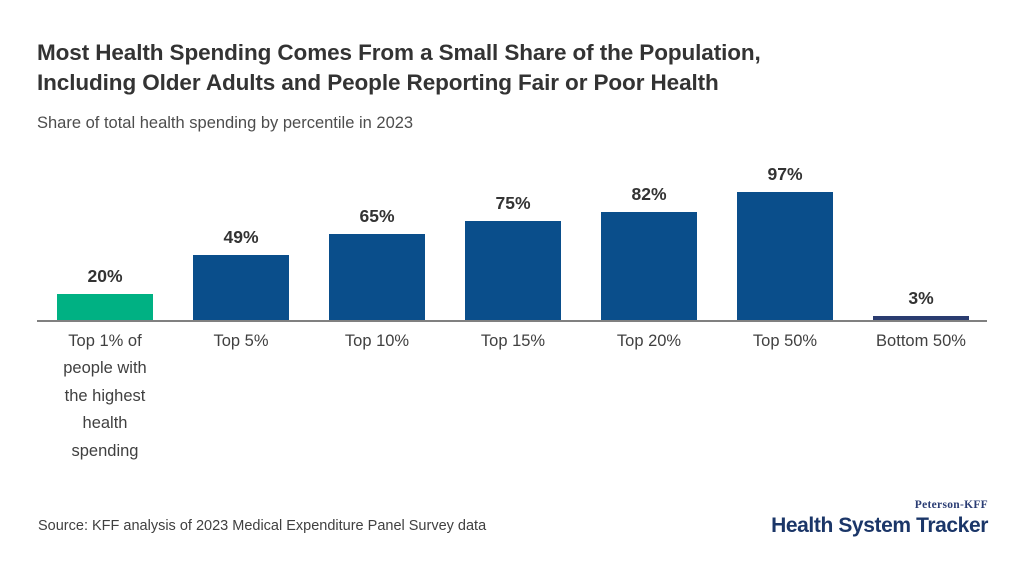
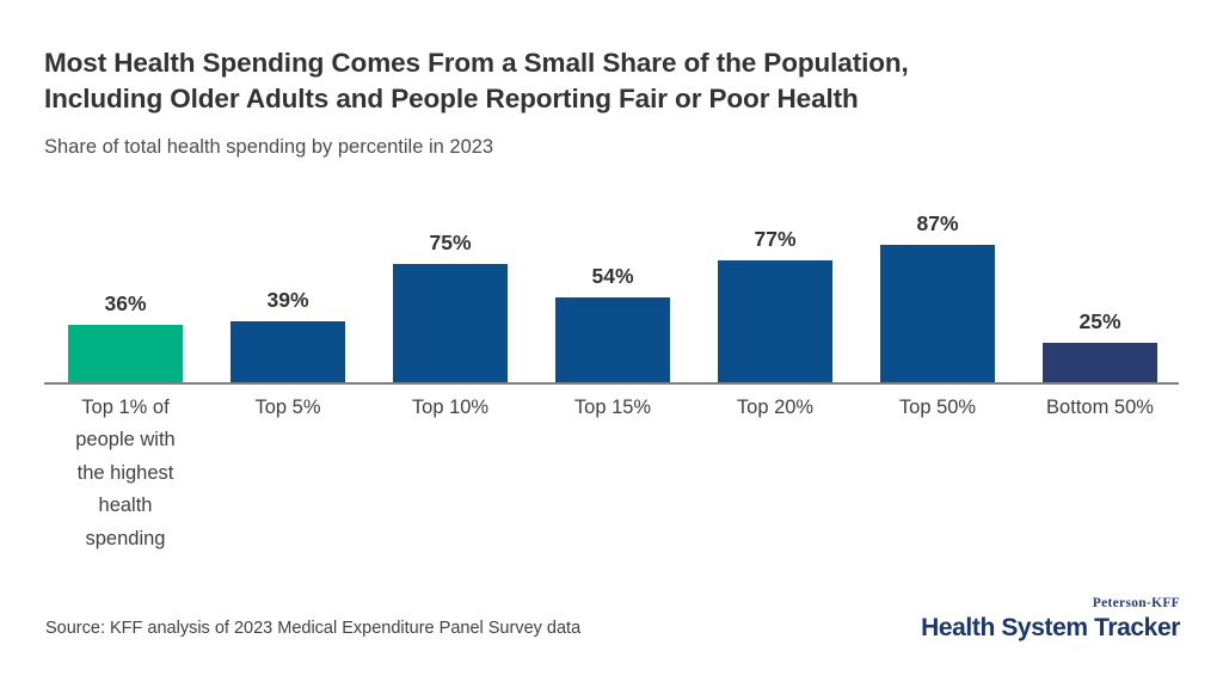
Top 1% of people with the highest health spending: 20% -> 36%
Top 5%: 49% -> 39%
Top 10%: 65% -> 75%
Top 15%: 75% -> 54%
Top 20%: 82% -> 77%
Top 50%: 97% -> 87%
Bottom 50%: 3% -> 25%
